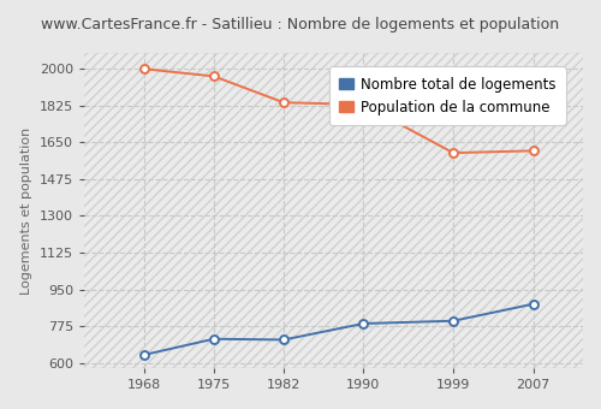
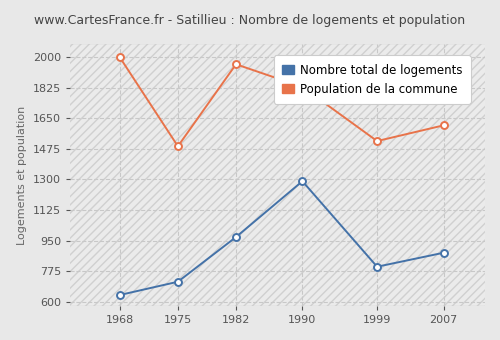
Population de la commune/1975: 1960 -> 1490
Nombre total de logements/1982: 710 -> 970
Population de la commune/1982: 1840 -> 1960
Nombre total de logements/1990: 790 -> 1290
Population de la commune/1999: 1600 -> 1520
